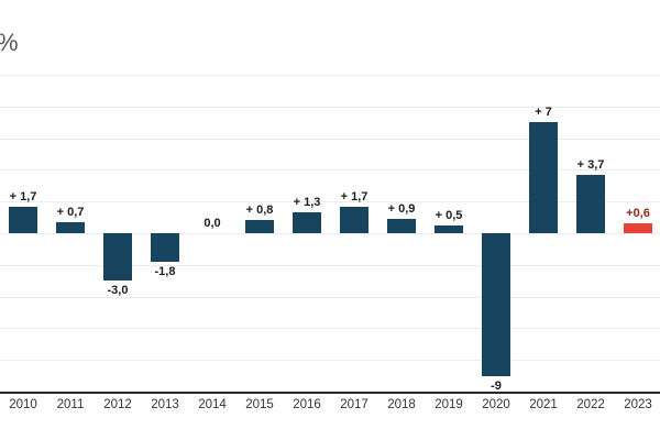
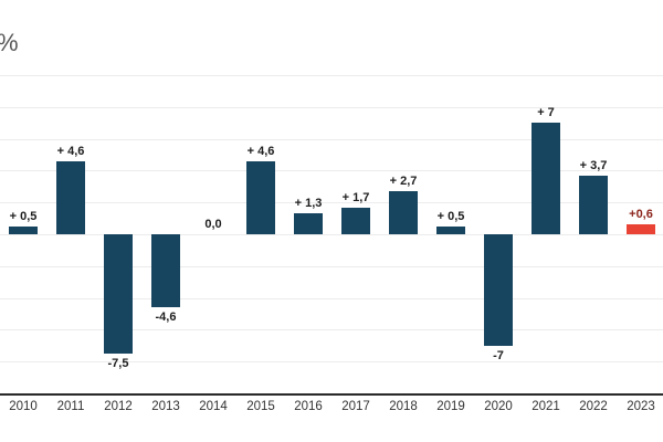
2010: 1,7 -> 0,5
2011: 0,7 -> 4,6
2012: -3,0 -> -7,5
2013: -1,8 -> -4,6
2015: 0,8 -> 4,6
2018: 0,9 -> 2,7
2020: -9 -> -7
